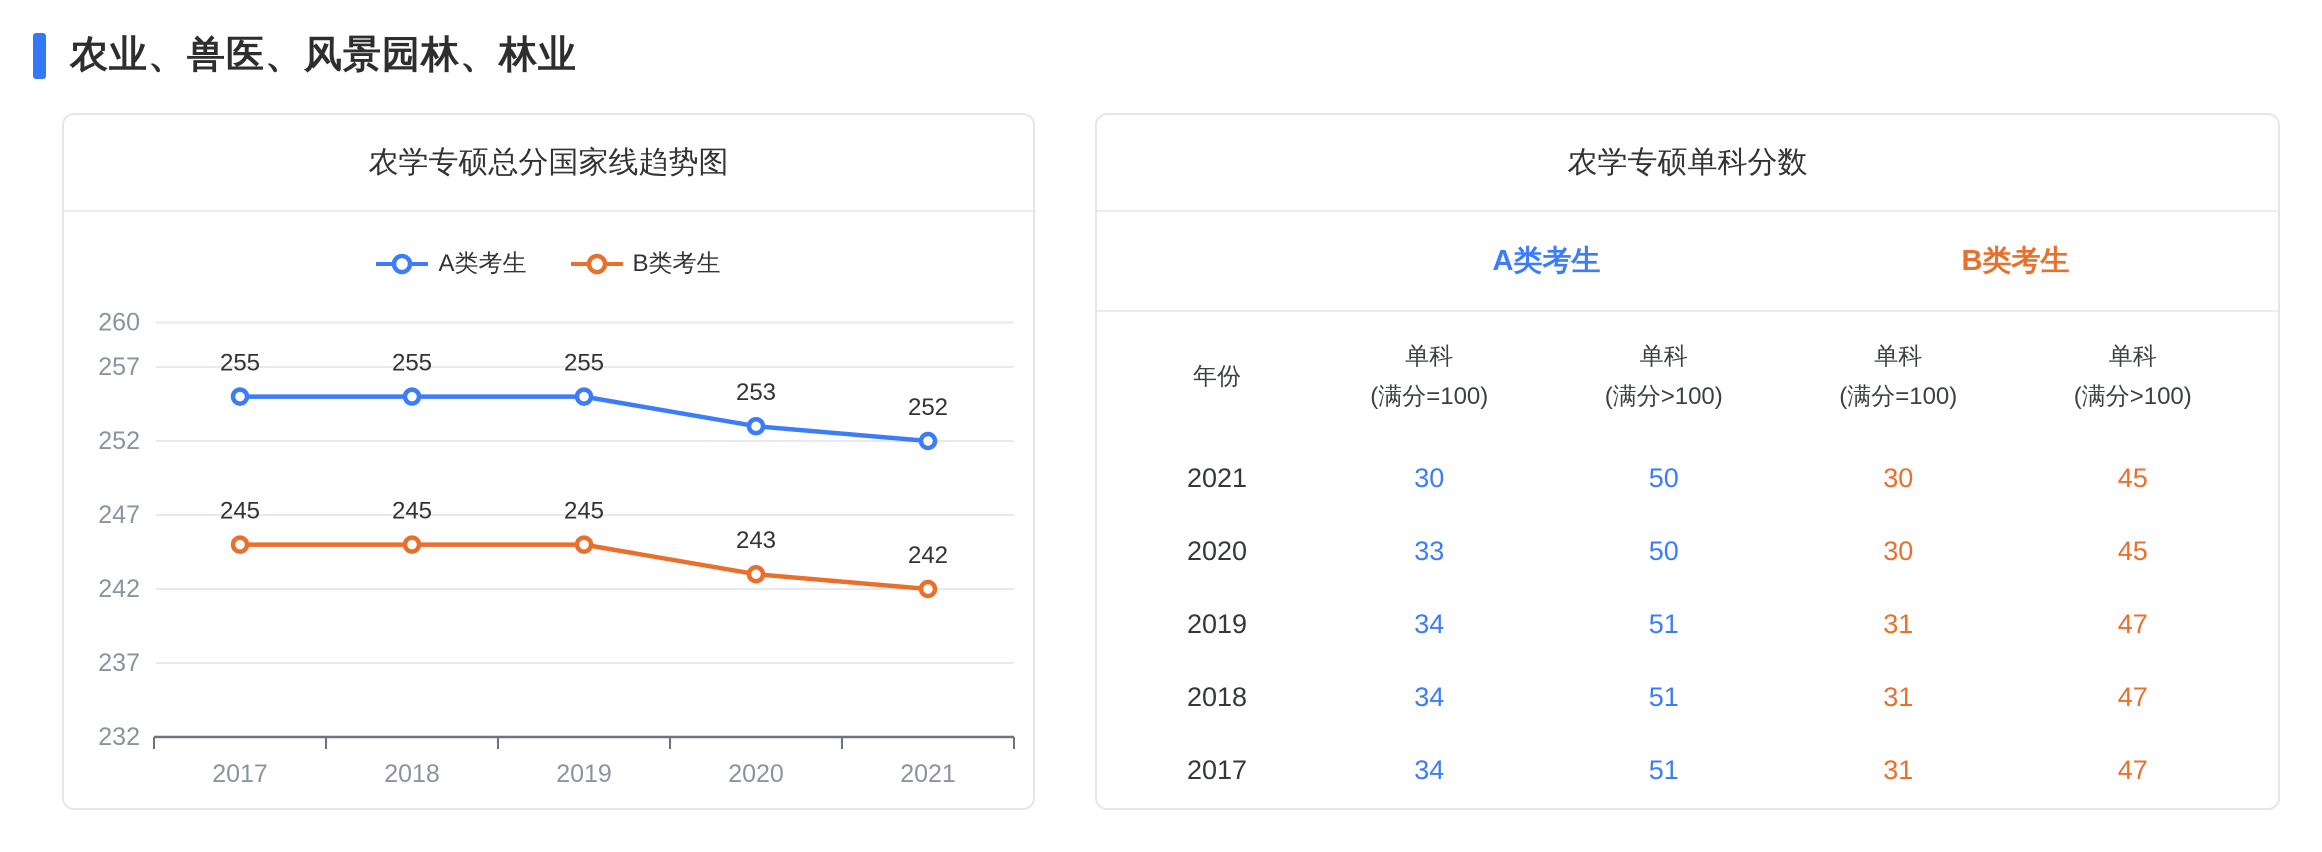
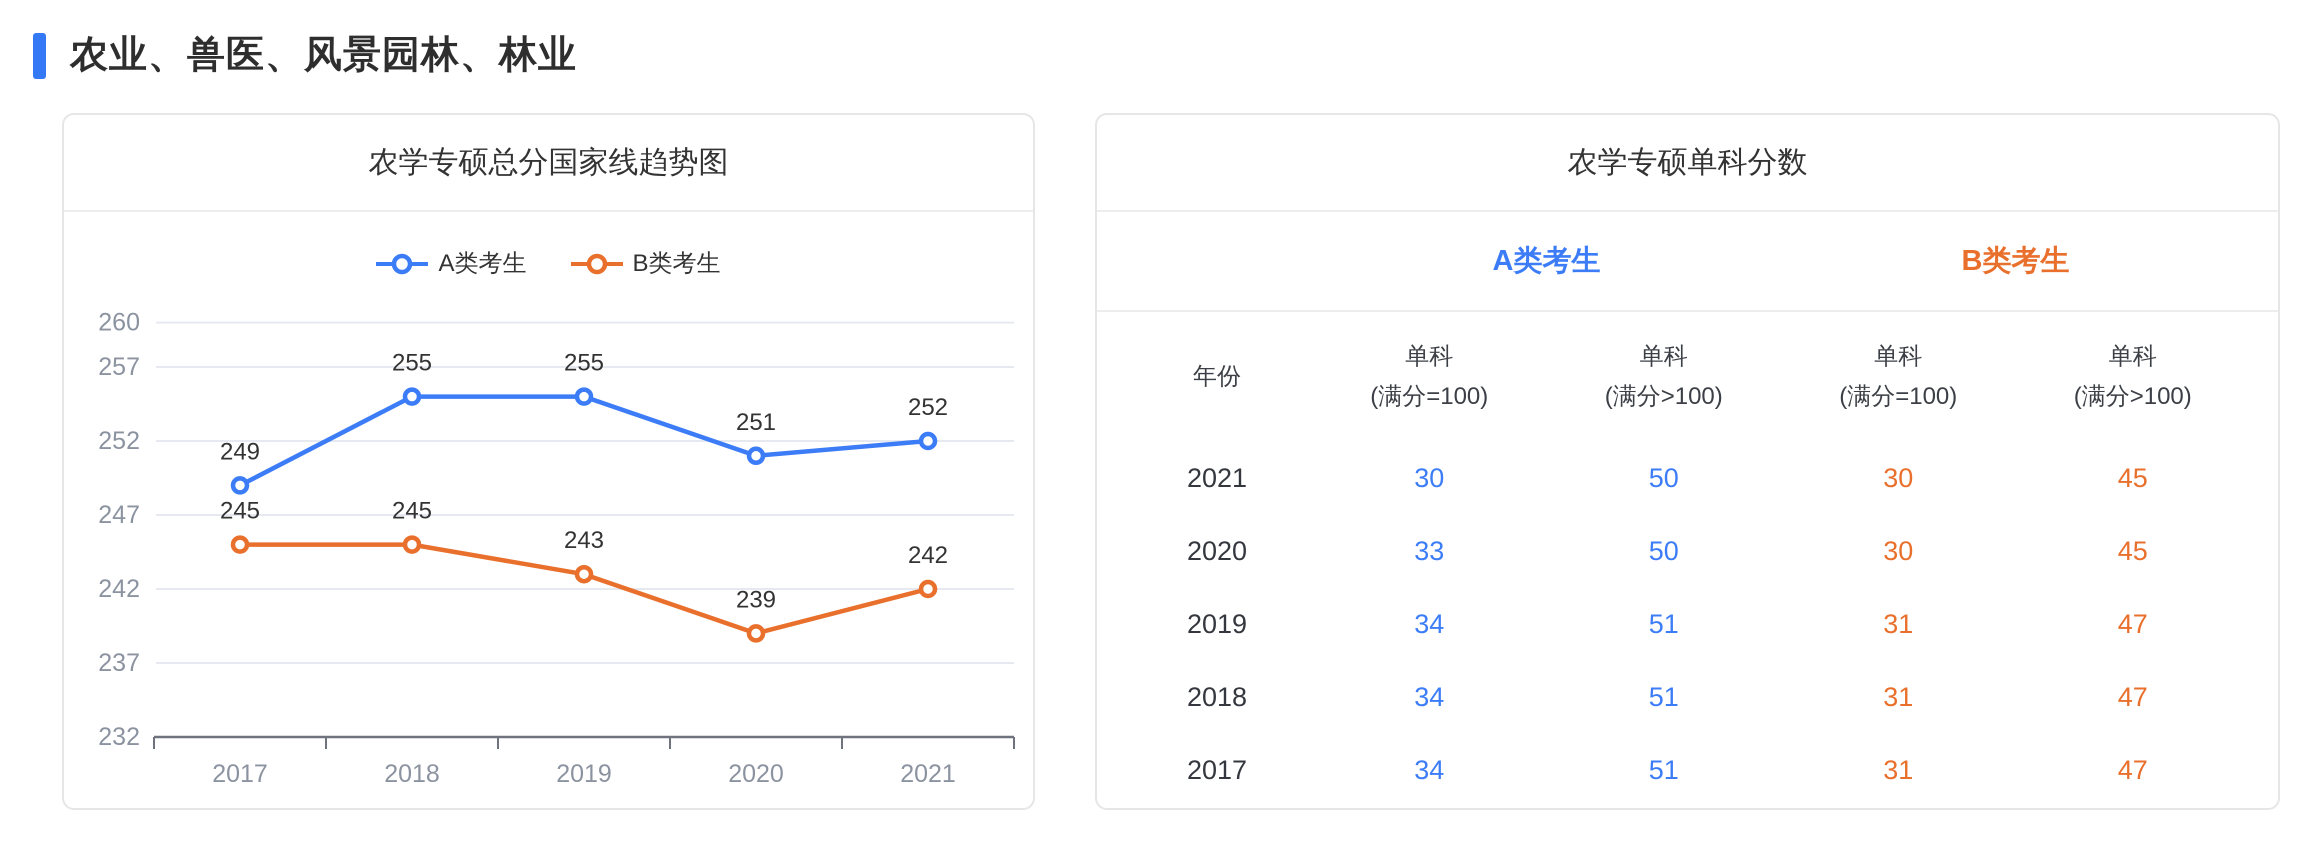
A类考生/2017: 255 -> 249
B类考生/2019: 245 -> 243
A类考生/2020: 253 -> 251
B类考生/2020: 243 -> 239
